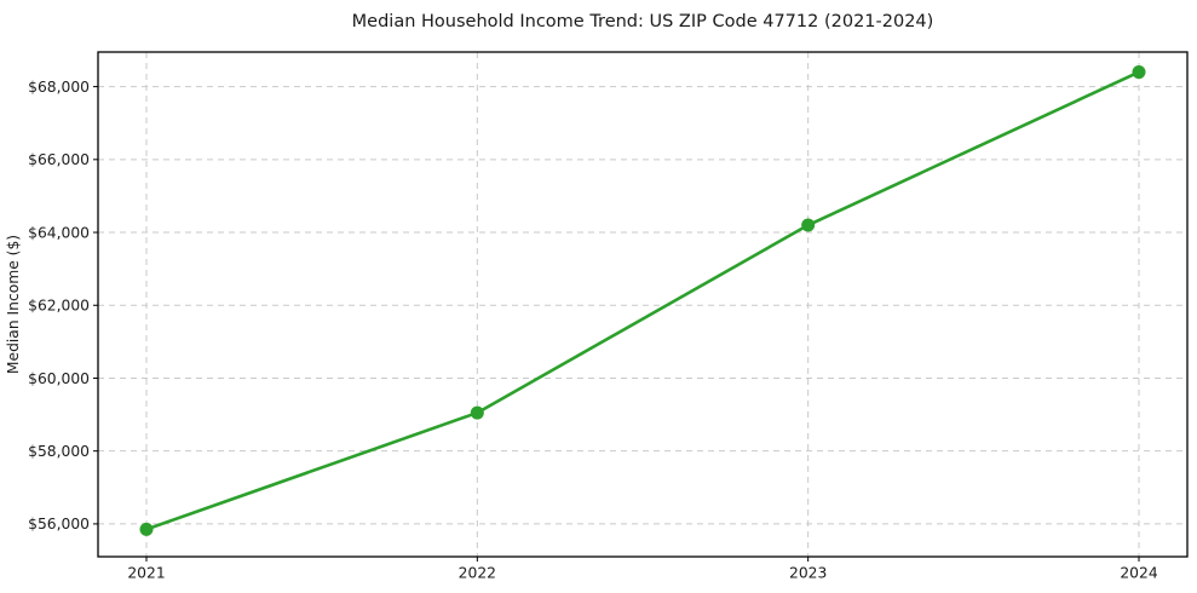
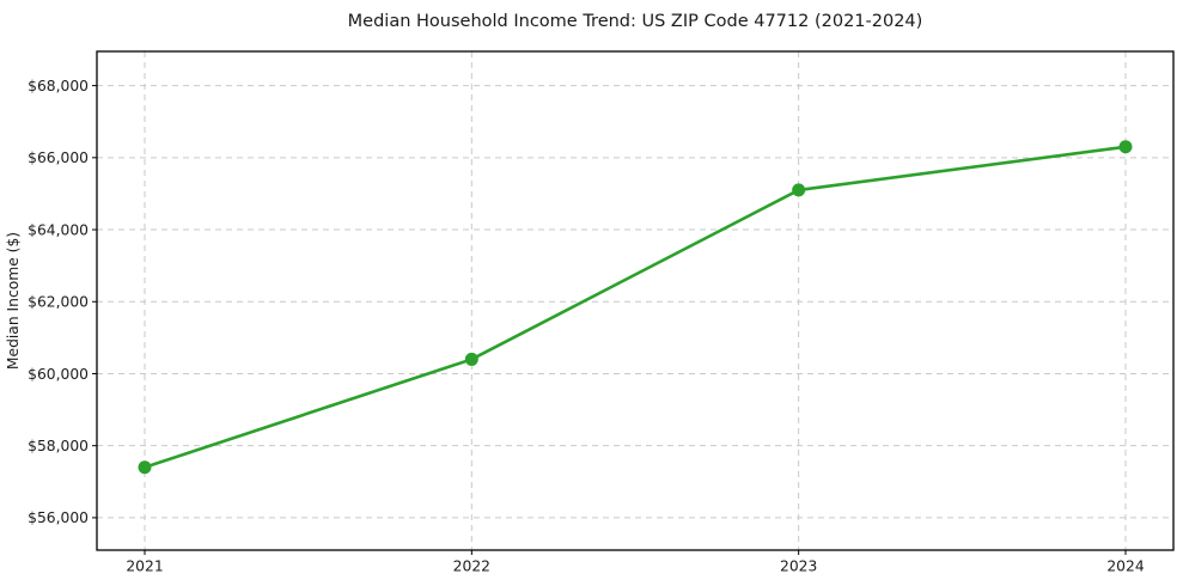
2021: $55800 -> $57400
2022: $59000 -> $60400
2023: $64200 -> $65100
2024: $68400 -> $66300
